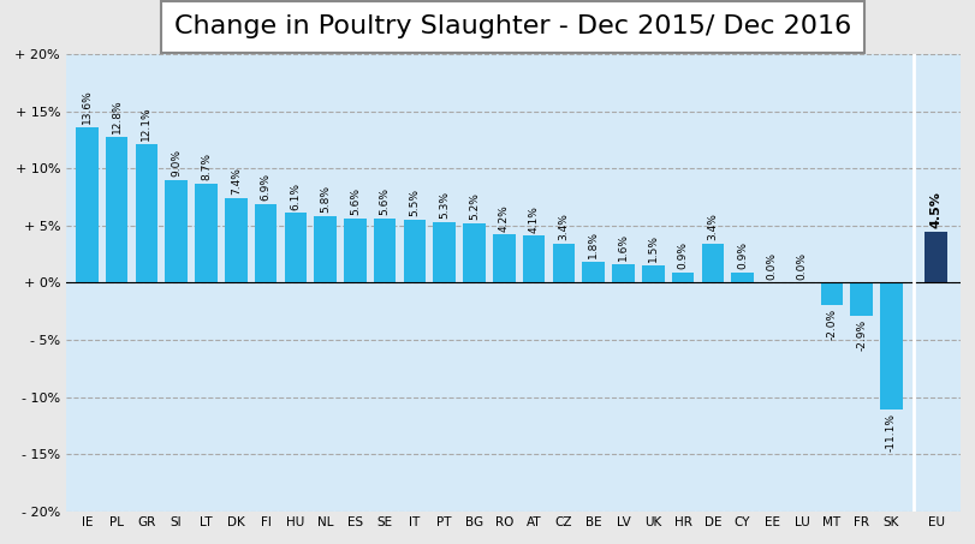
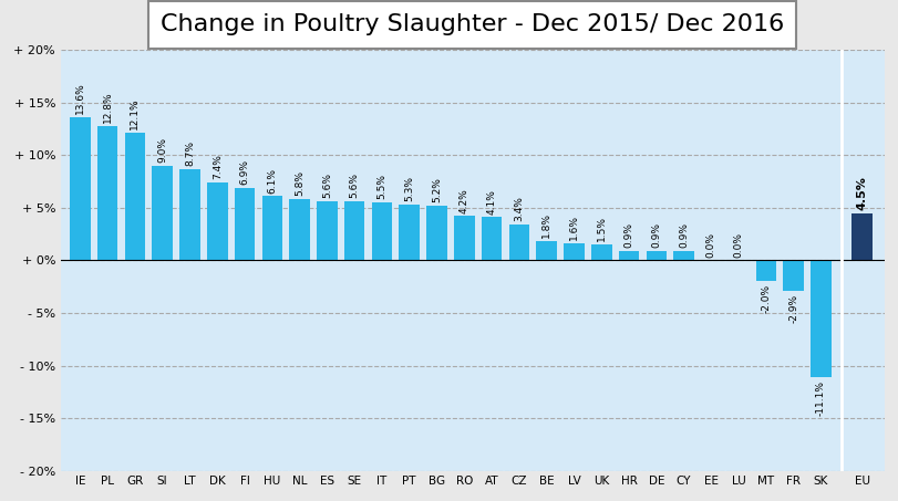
DE: 3.4% -> 0.9%
